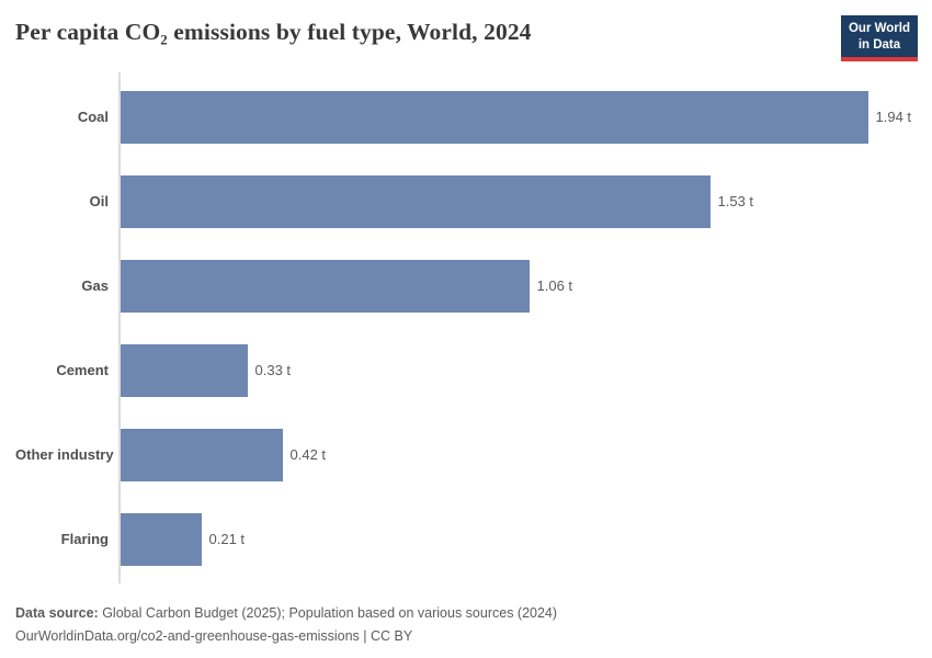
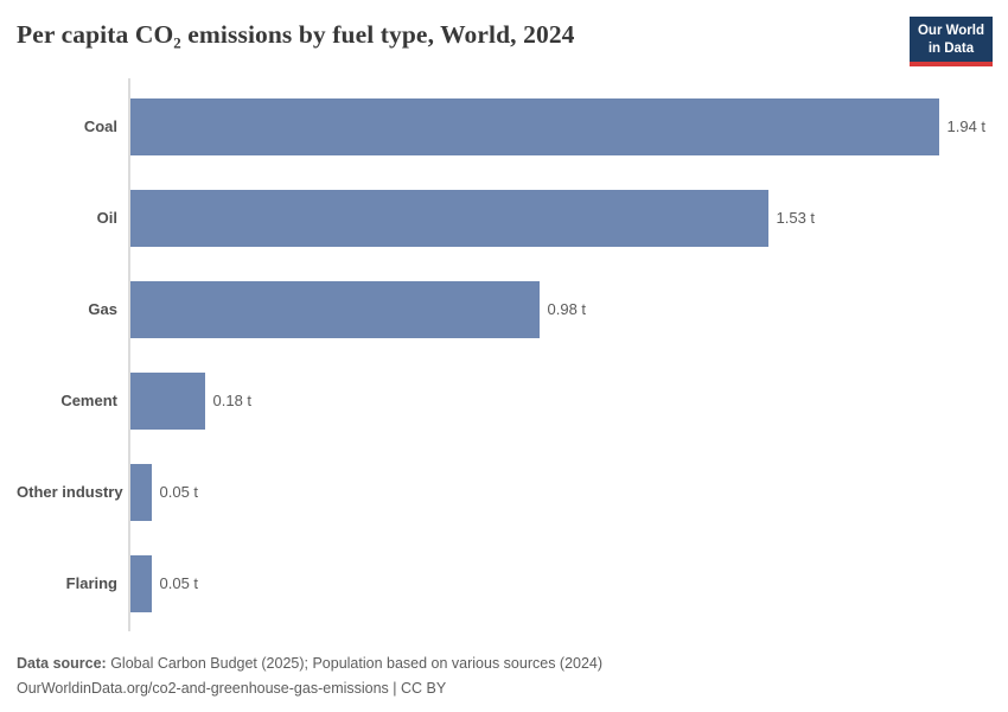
Gas: 1.06 -> 0.98
Cement: 0.33 -> 0.18
Other industry: 0.42 -> 0.05
Flaring: 0.21 -> 0.05
